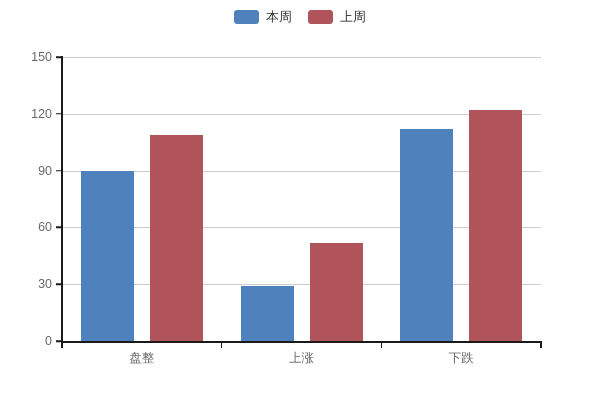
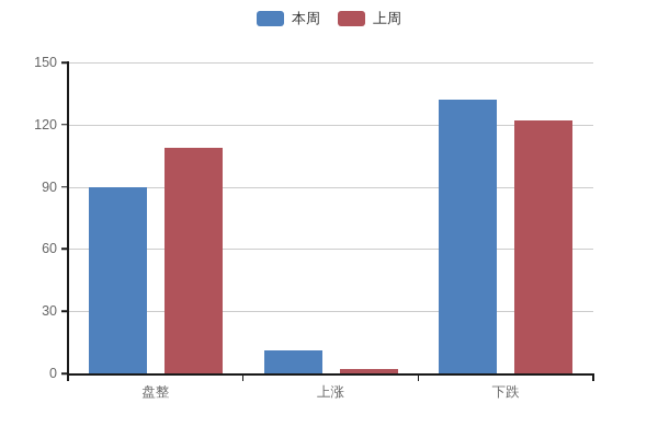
本周/上涨: 29 -> 11
上周/上涨: 52 -> 2
本周/下跌: 112 -> 132
